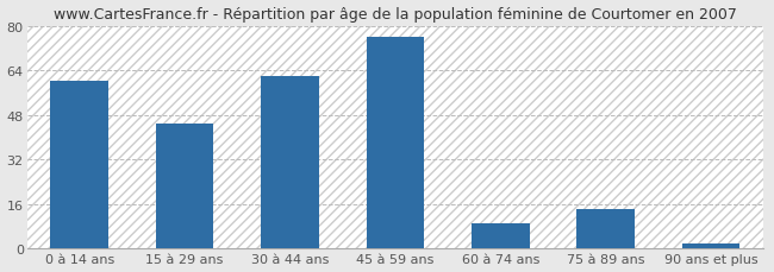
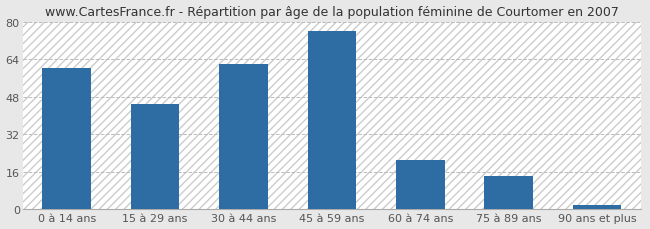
60 à 74 ans: 9 -> 21
